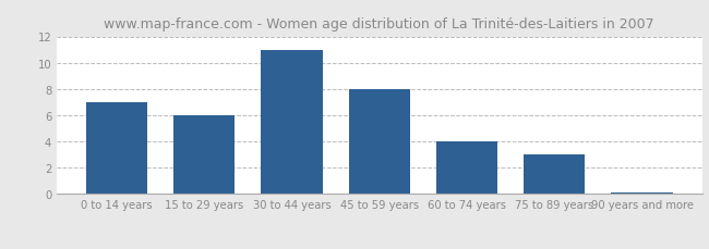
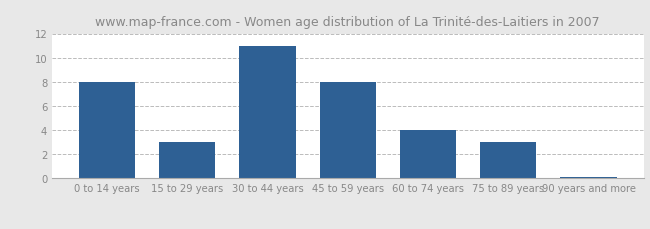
0 to 14 years: 7.0 -> 8.0
15 to 29 years: 6.0 -> 3.0
